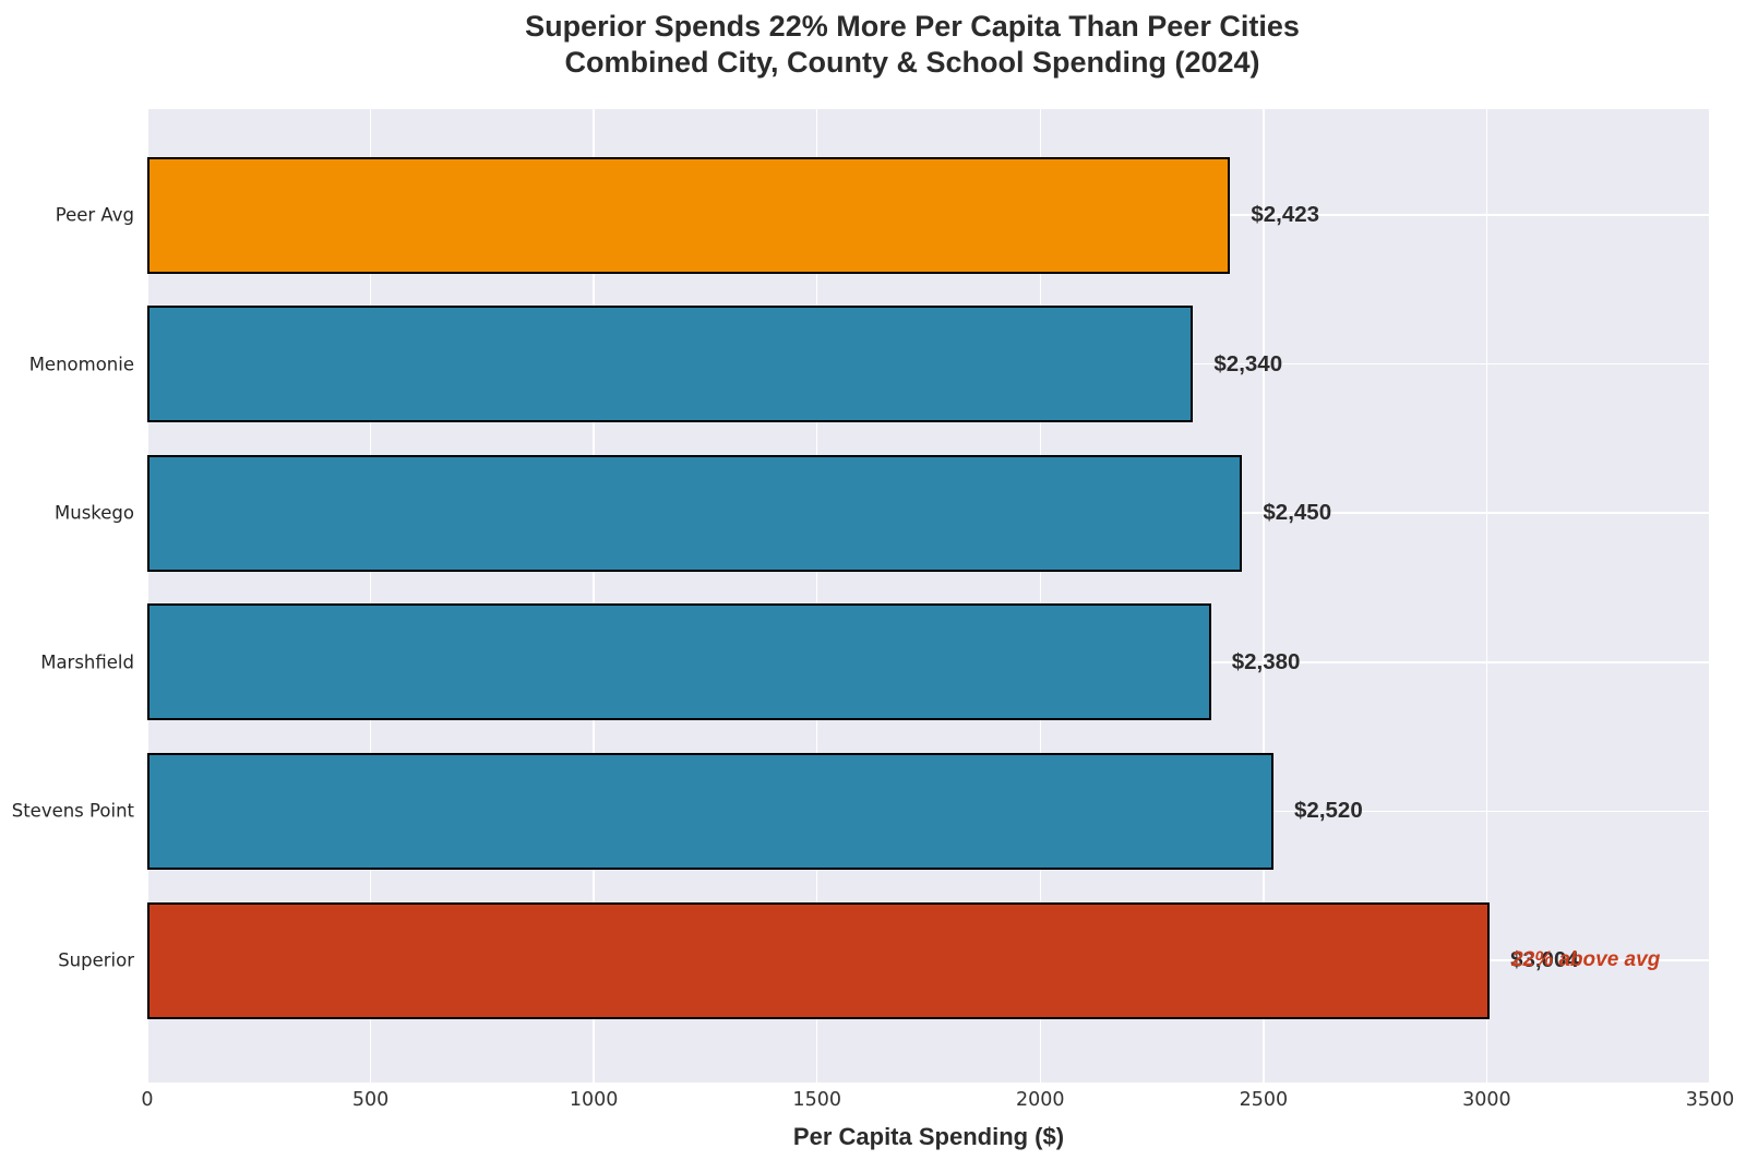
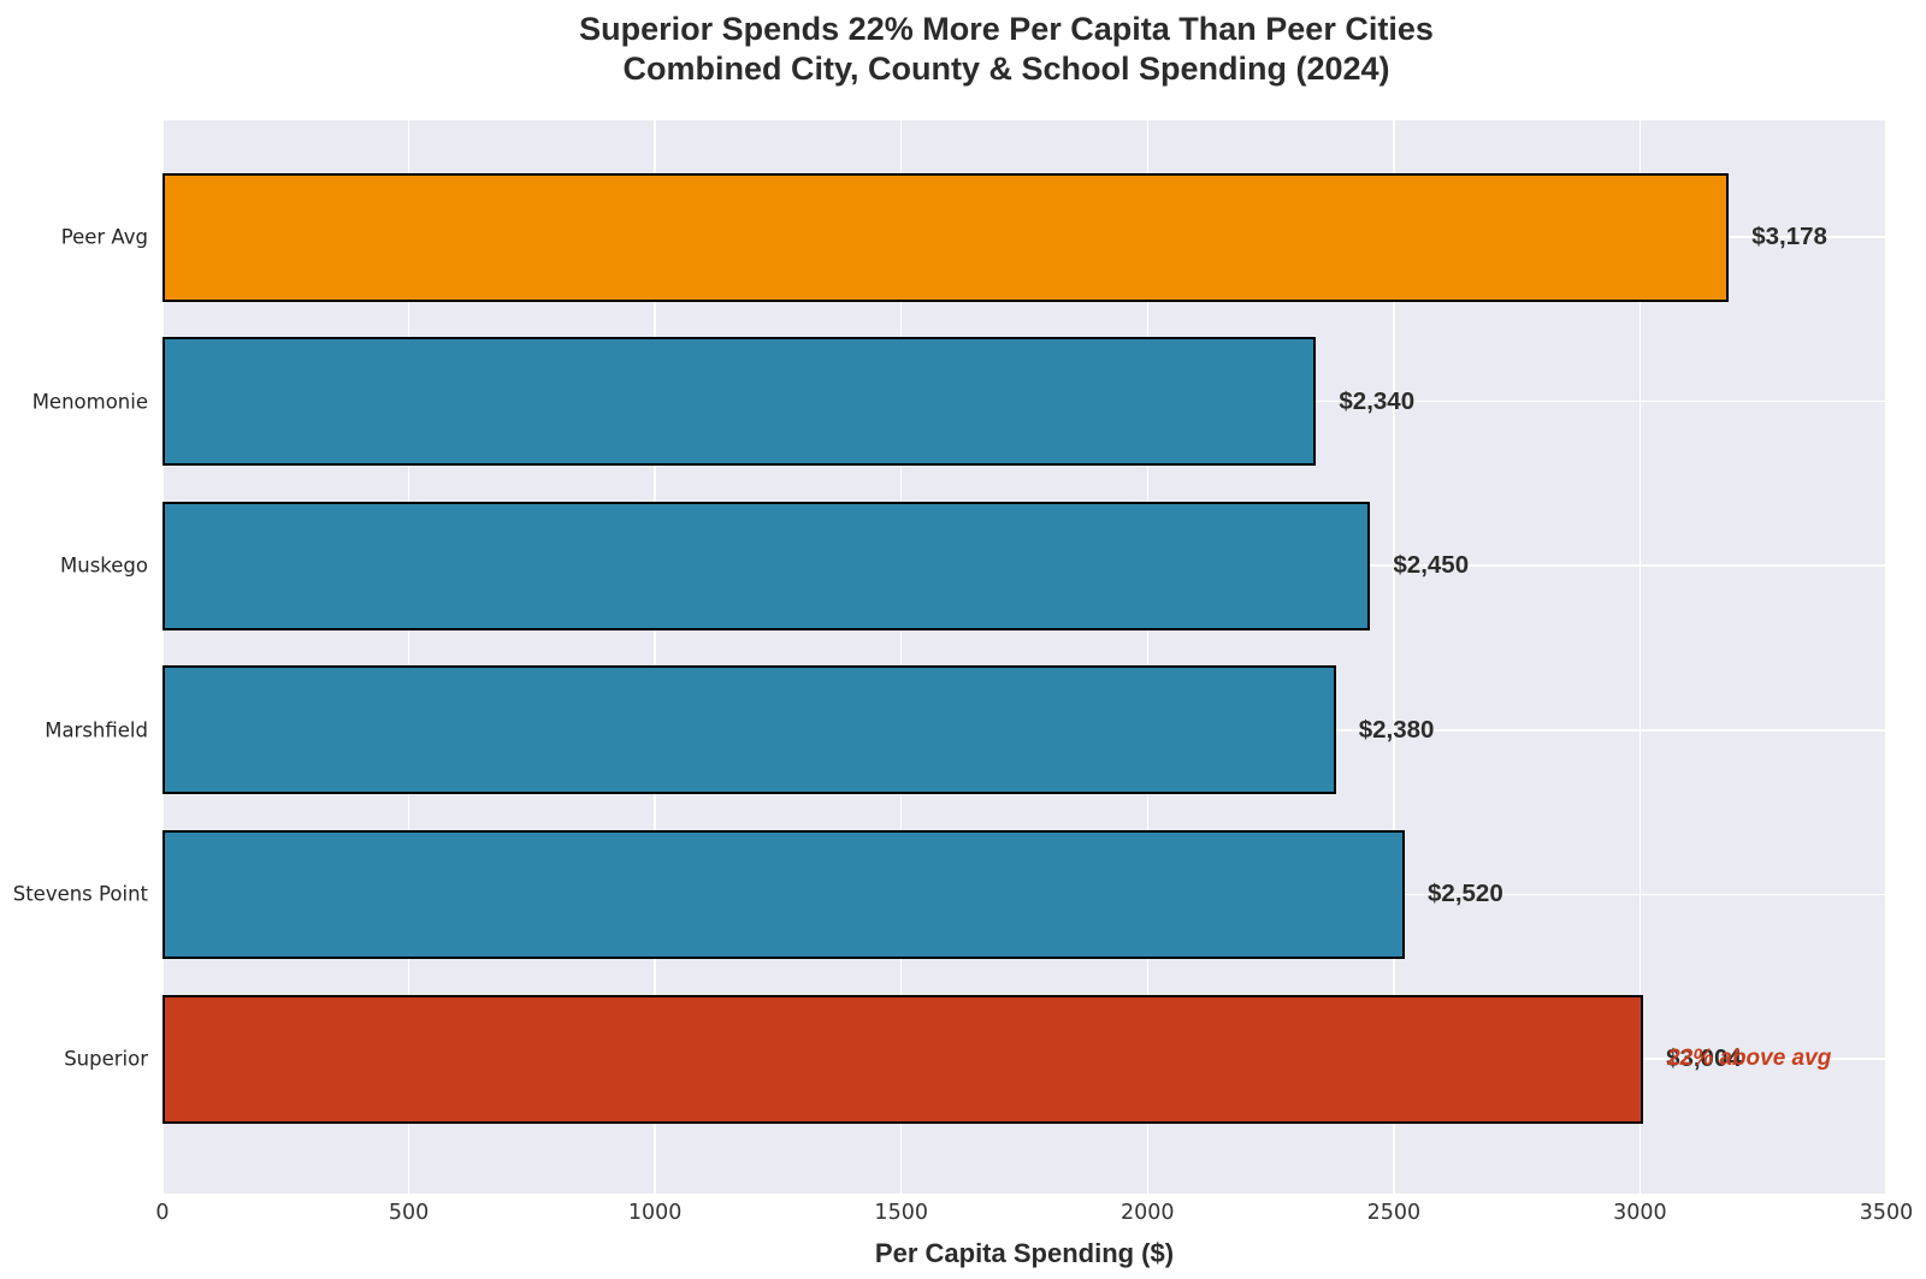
Peer Avg: $2,423 -> $3,178
